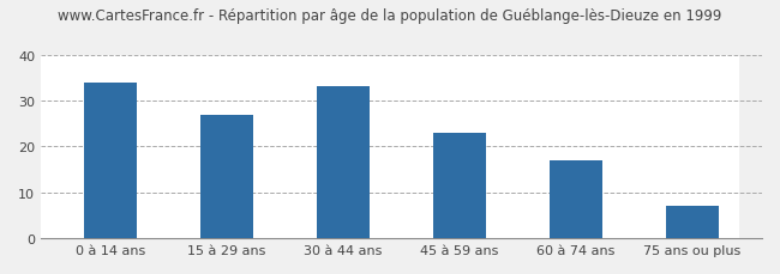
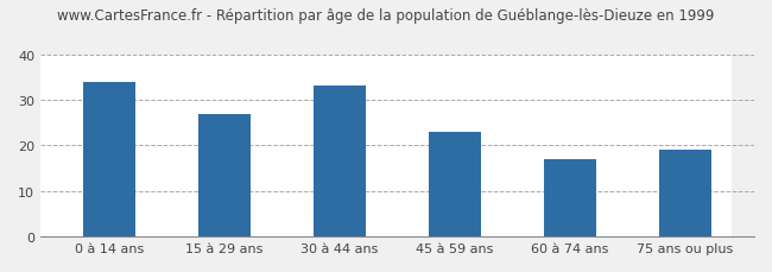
75 ans ou plus: 7 -> 19
